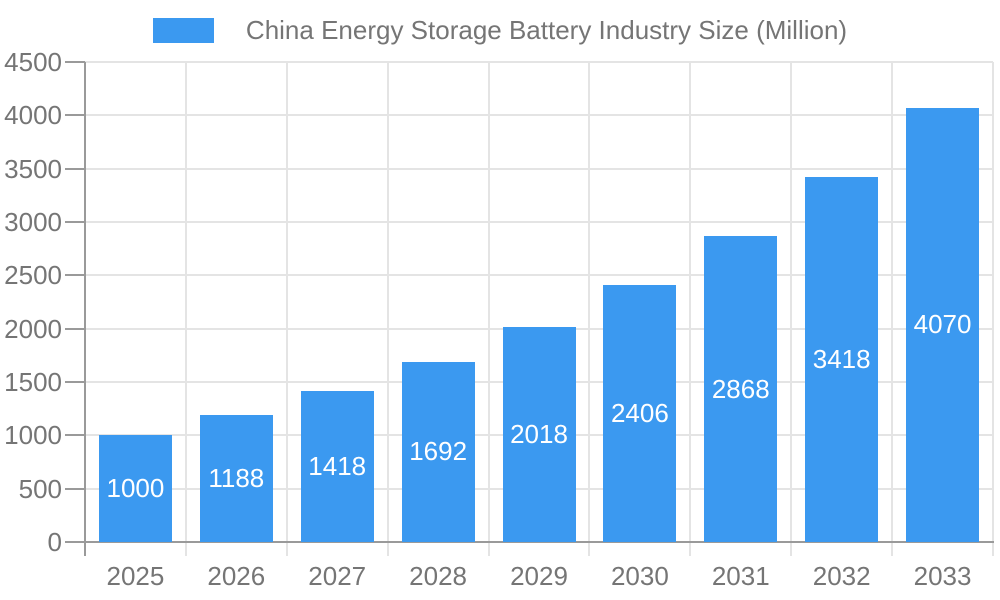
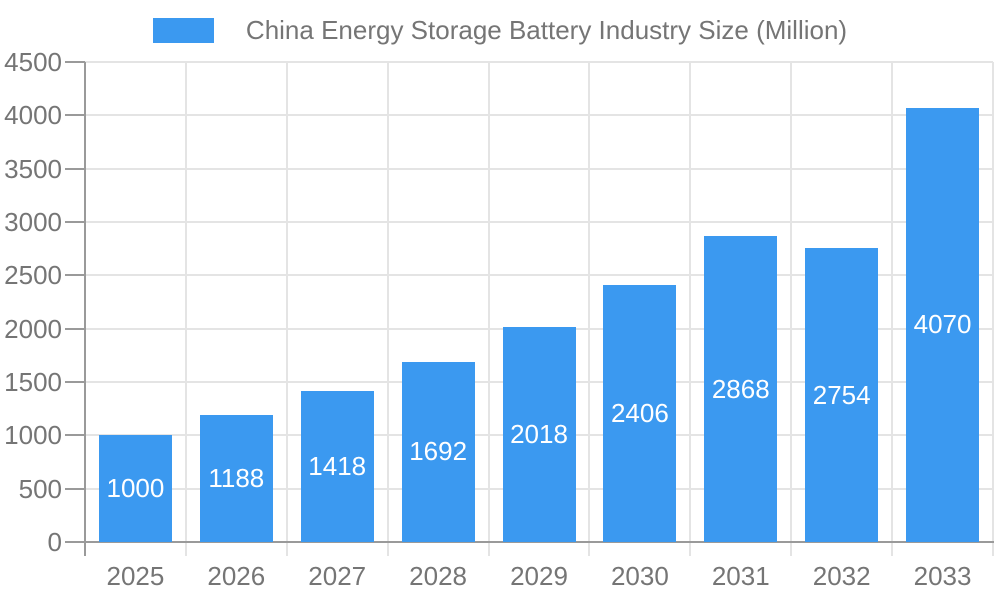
2032: 3418 -> 2754
